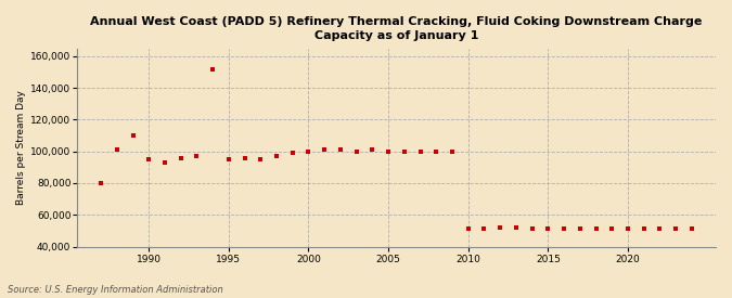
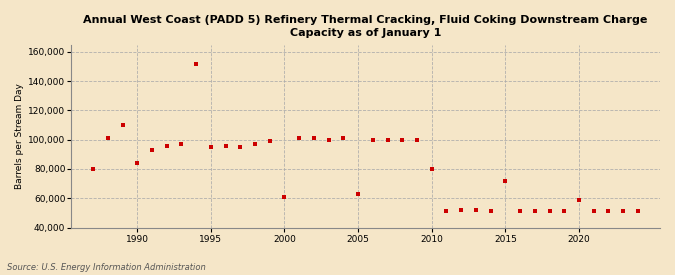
1990: 95,000 -> 84,000
2000: 100,000 -> 61,000
2005: 100,000 -> 63,000
2010: 51,000 -> 80,000
2015: 51,000 -> 72,000
2020: 51,000 -> 59,000
